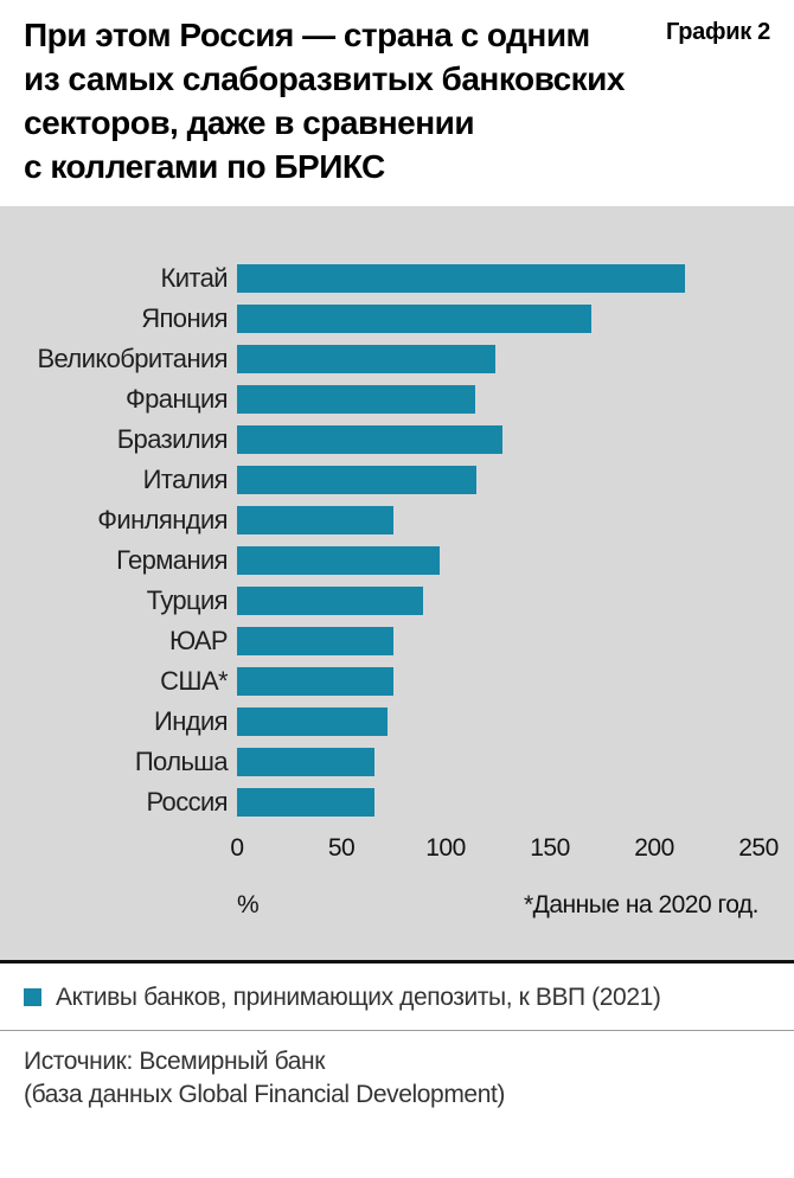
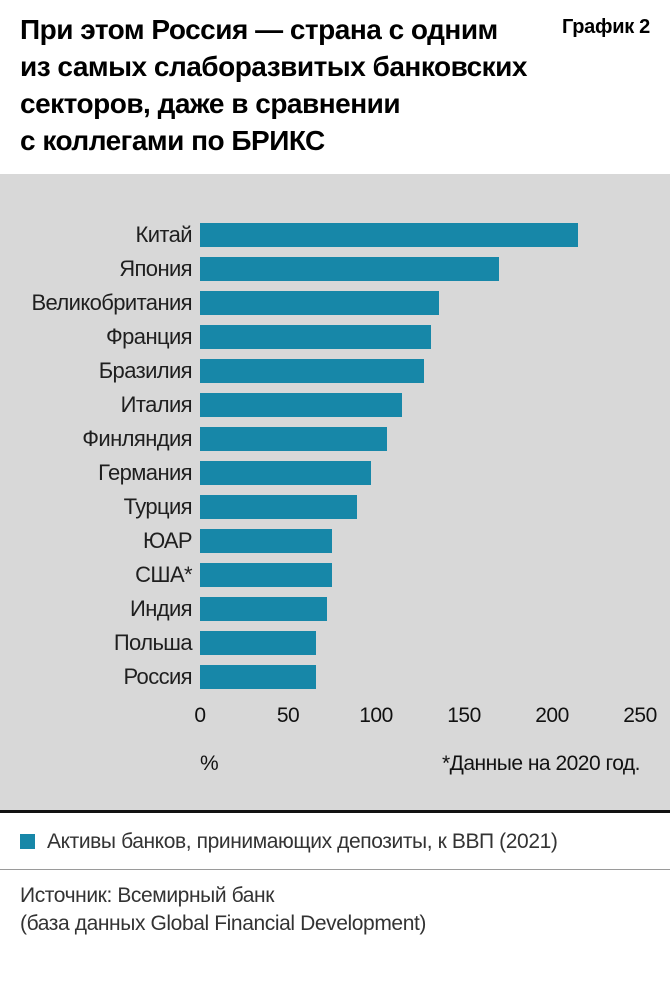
Великобритания: 124 -> 136
Франция: 114 -> 131
Финляндия: 75 -> 106
